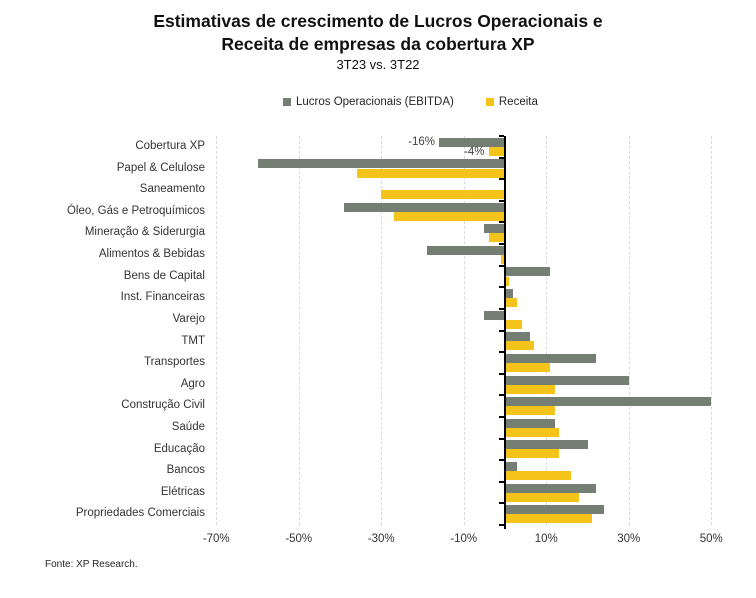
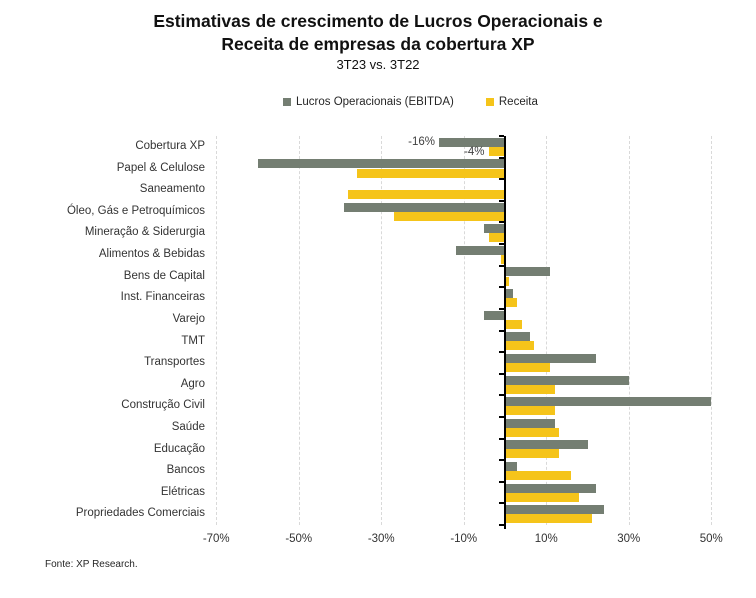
Receita/Saneamento: -30% -> -38%
Lucros Operacionais (EBITDA)/Alimentos & Bebidas: -19% -> -12%
